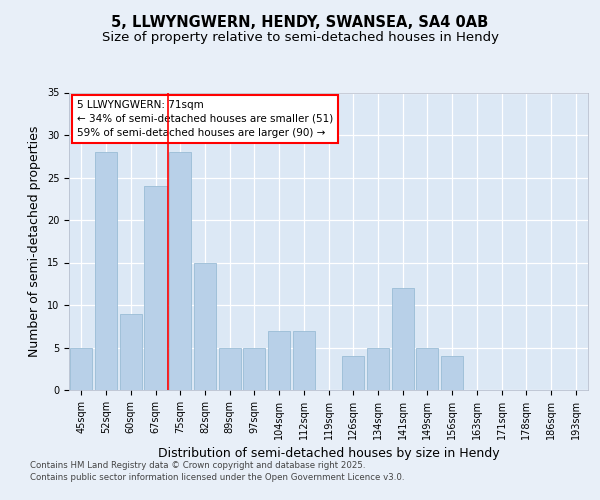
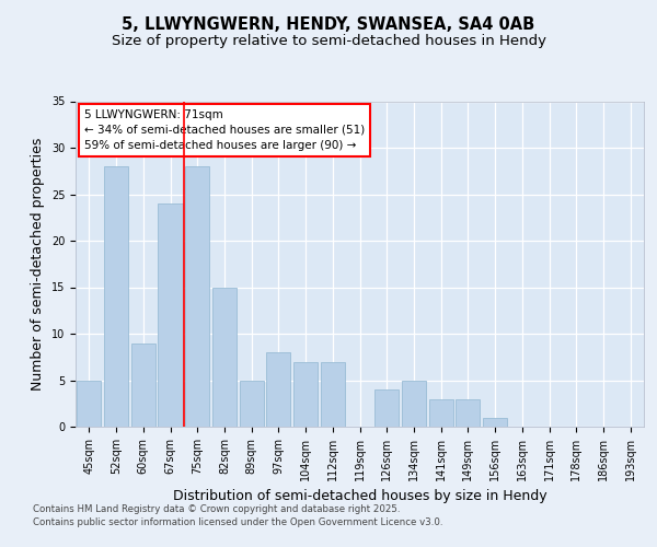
97sqm: 5 -> 8
141sqm: 12 -> 3
149sqm: 5 -> 3
156sqm: 4 -> 1
